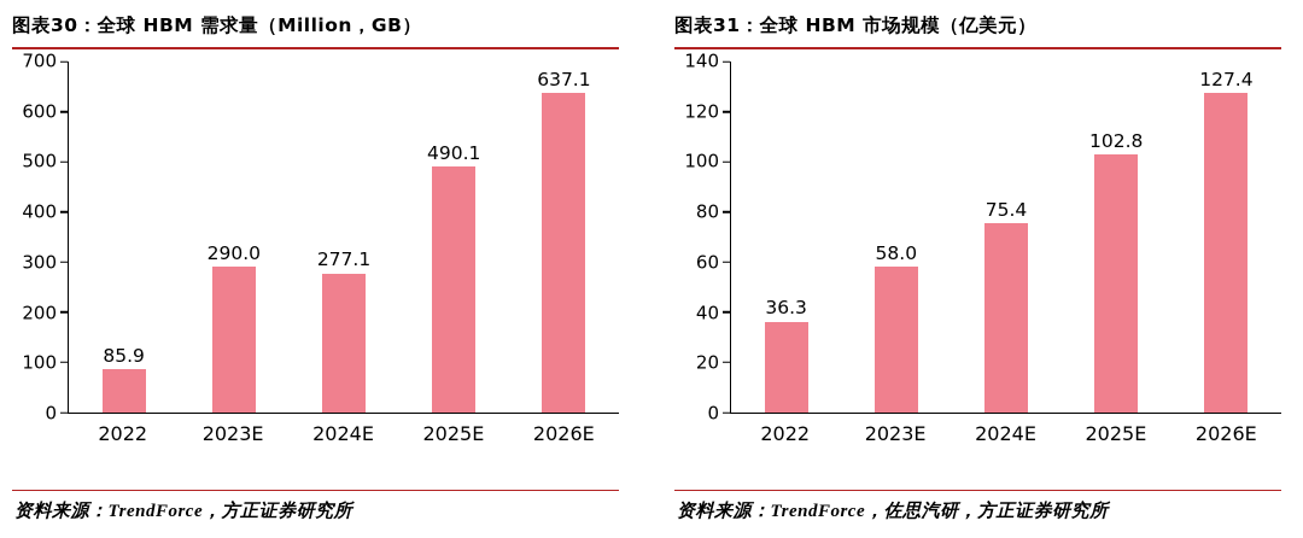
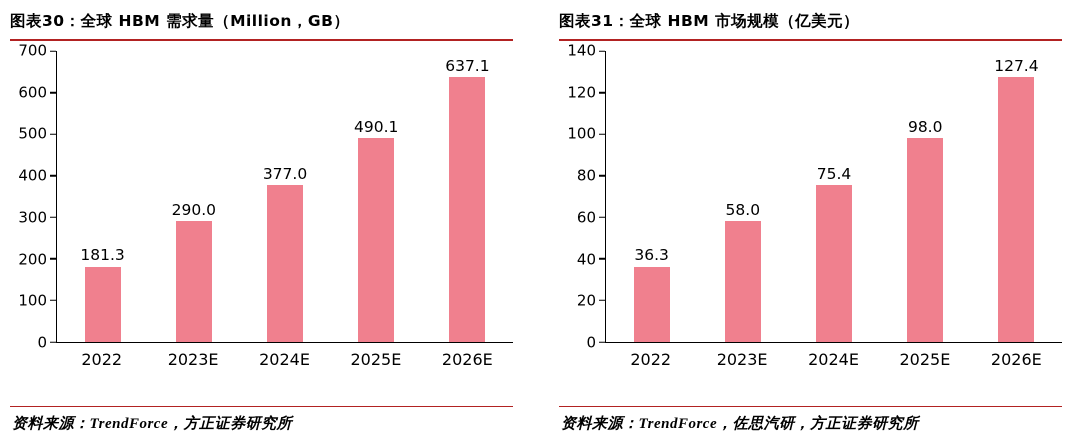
图表30：全球 HBM 需求量（Million，GB）/2022: 85.9 -> 181.3
图表30：全球 HBM 需求量（Million，GB）/2024E: 277.1 -> 377.0
图表31：全球 HBM 市场规模（亿美元）/2025E: 102.8 -> 98.0
